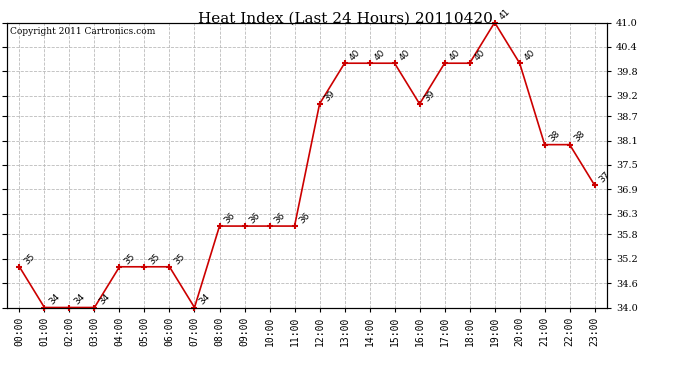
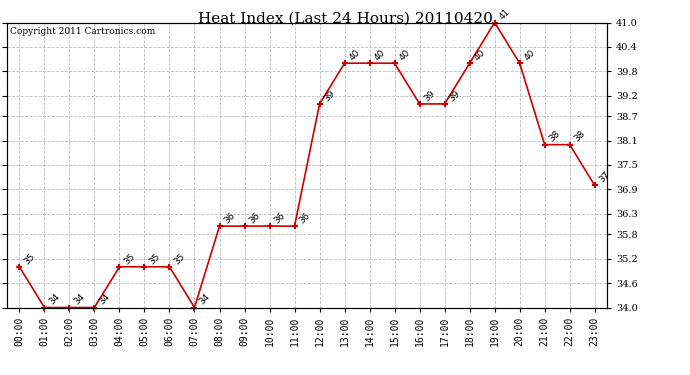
17:00: 40 -> 39
